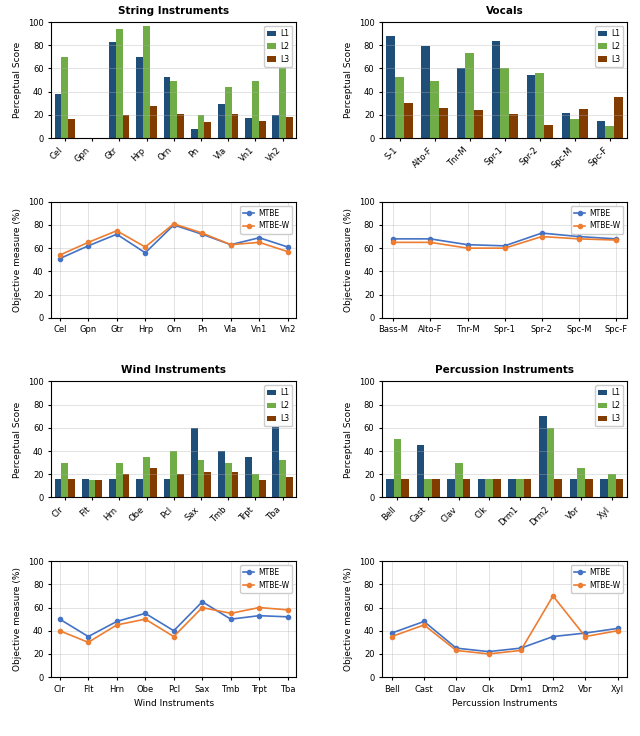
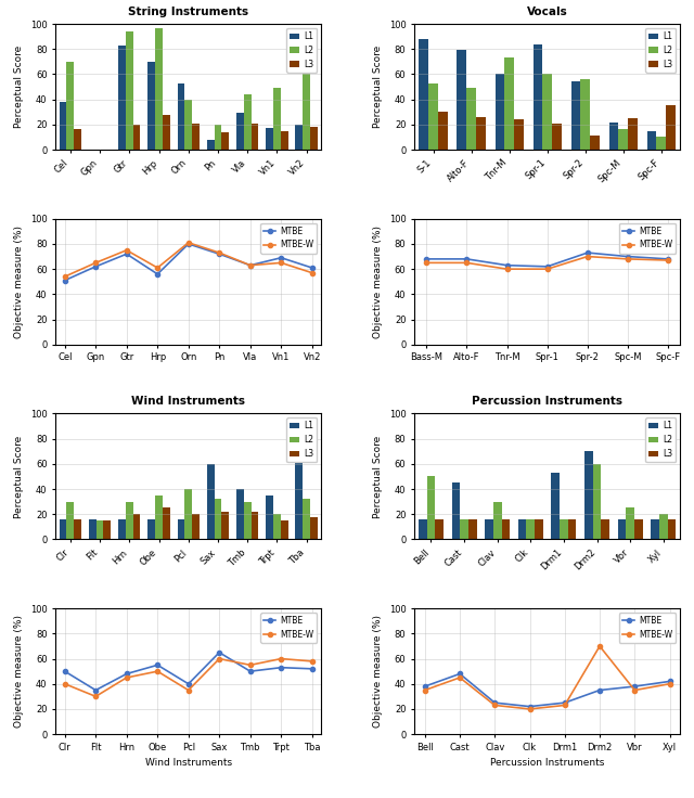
String Instruments/L2/Orn: 49 -> 40
Percussion Instruments/L1/Drm1: 16 -> 53
